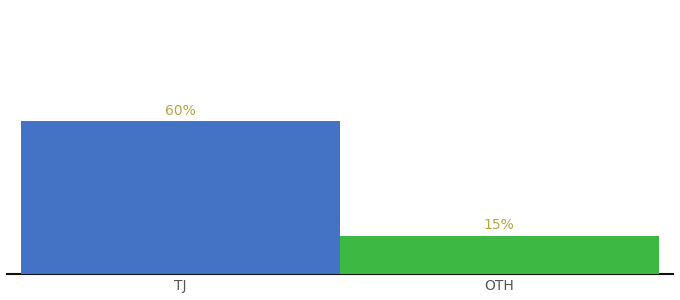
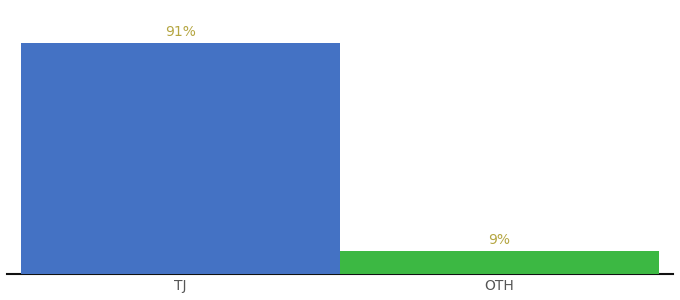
TJ: 60% -> 91%
OTH: 15% -> 9%
